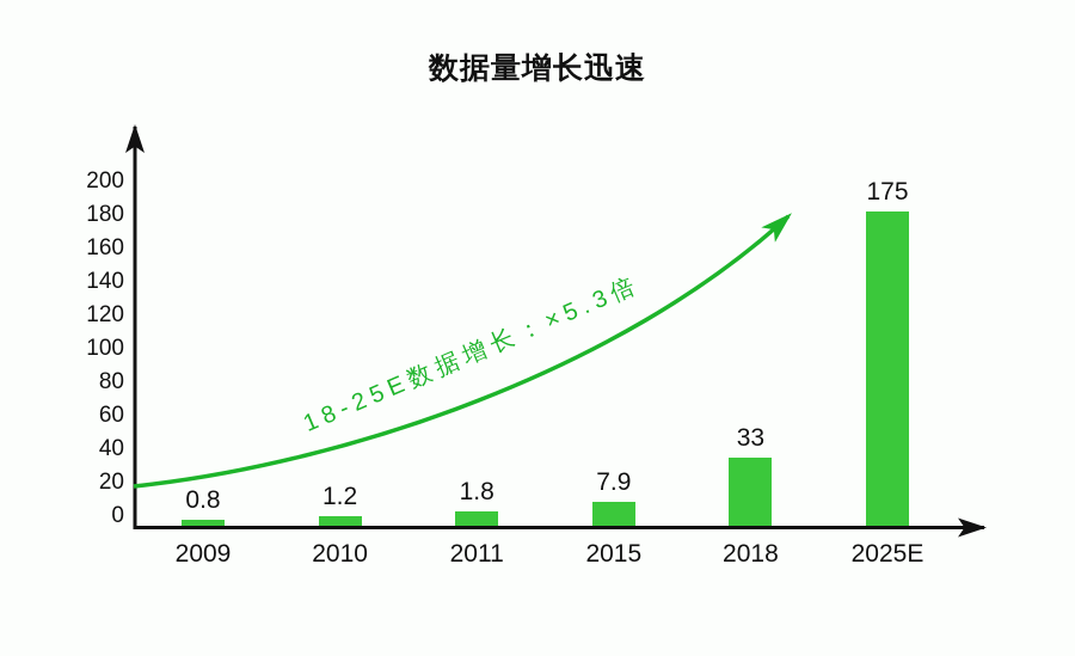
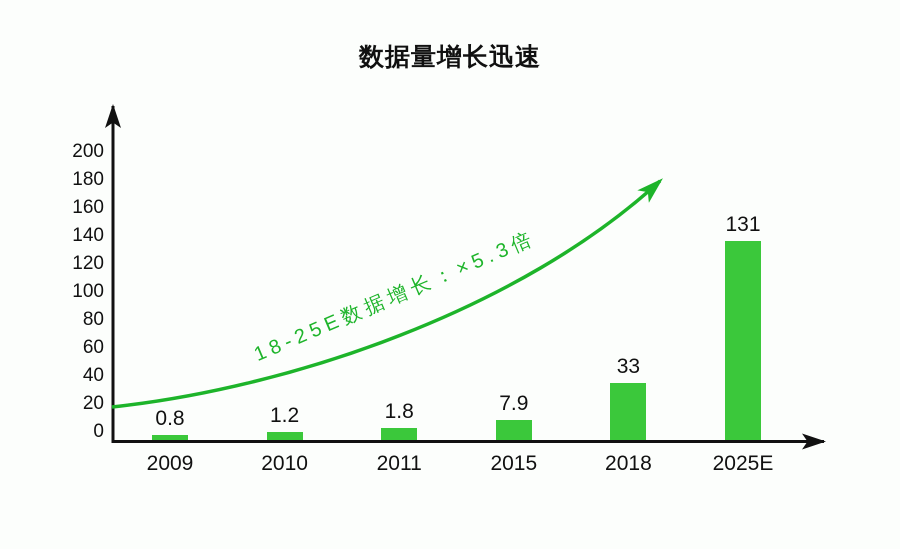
2025E: 175 -> 131
